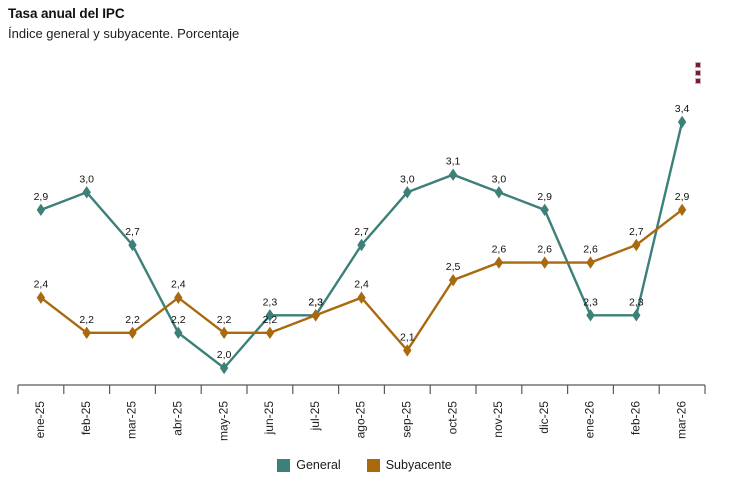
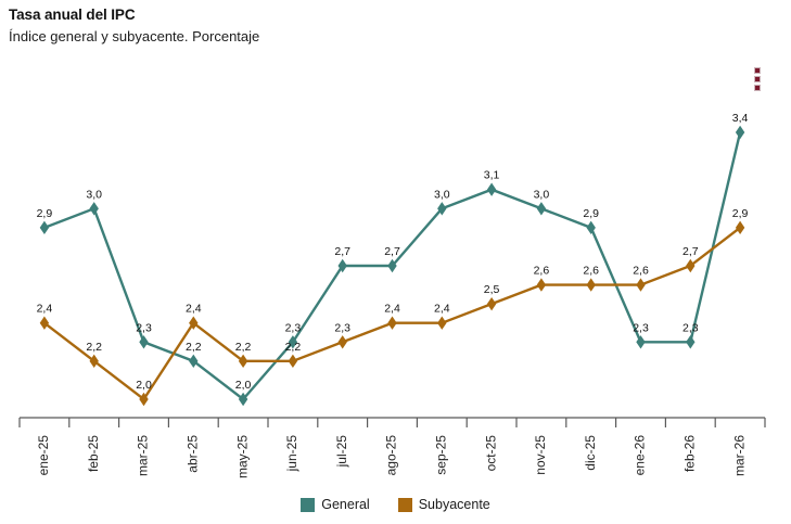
General/mar-25: 2,7 -> 2,3
Subyacente/mar-25: 2,2 -> 2,0
General/jul-25: 2,3 -> 2,7
Subyacente/sep-25: 2,1 -> 2,4
